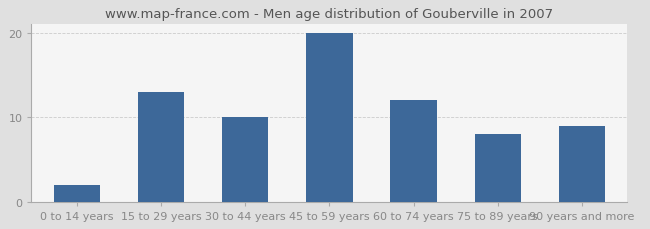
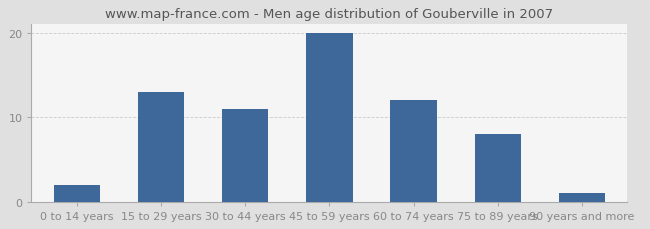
30 to 44 years: 10 -> 11
90 years and more: 9 -> 1
